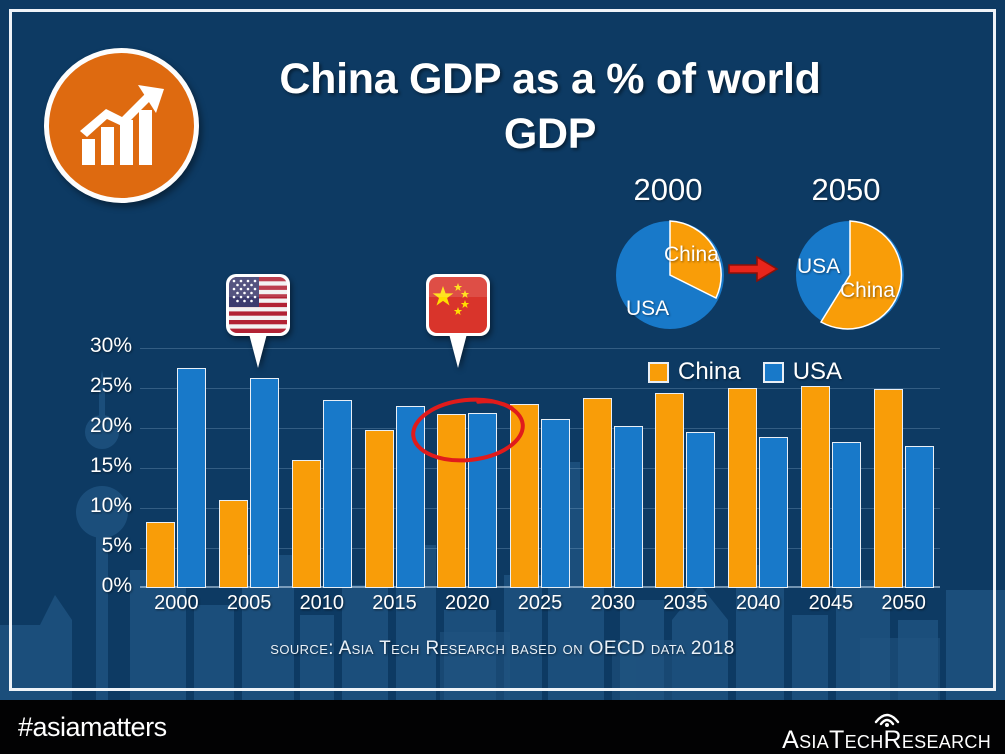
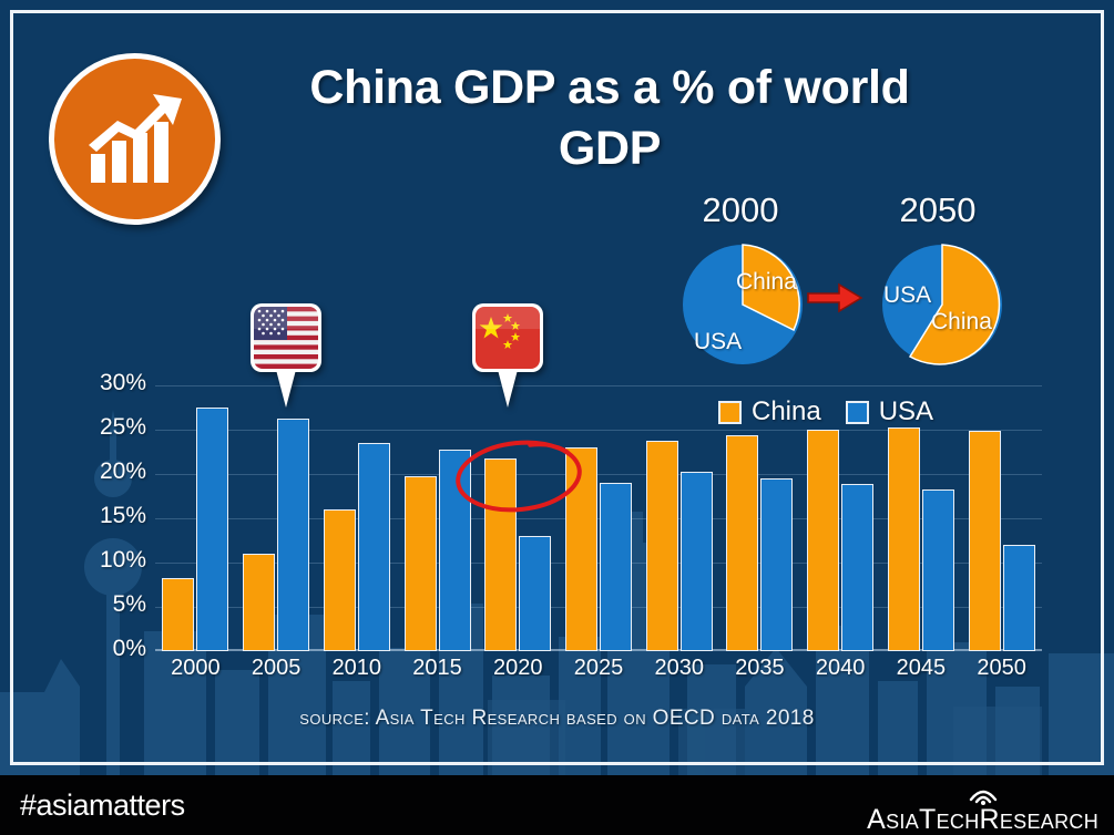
USA/2020: 22% -> 13%
USA/2025: 21% -> 19%
USA/2050: 18% -> 12%
